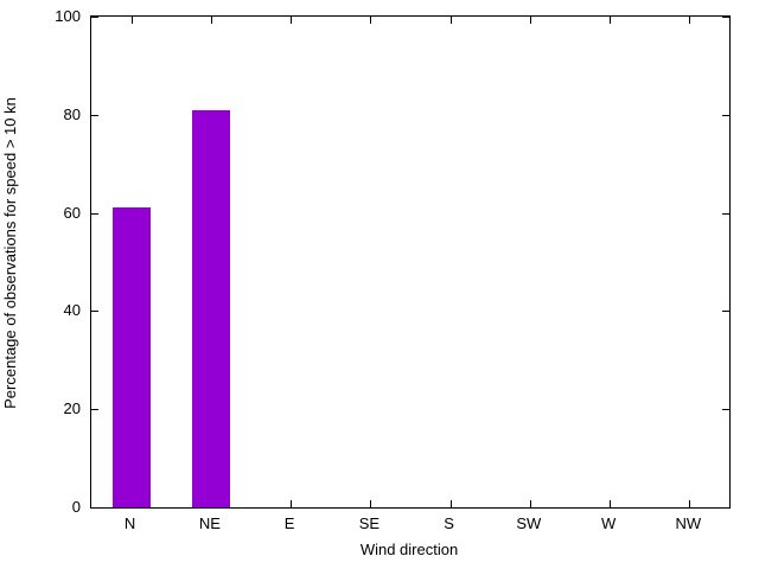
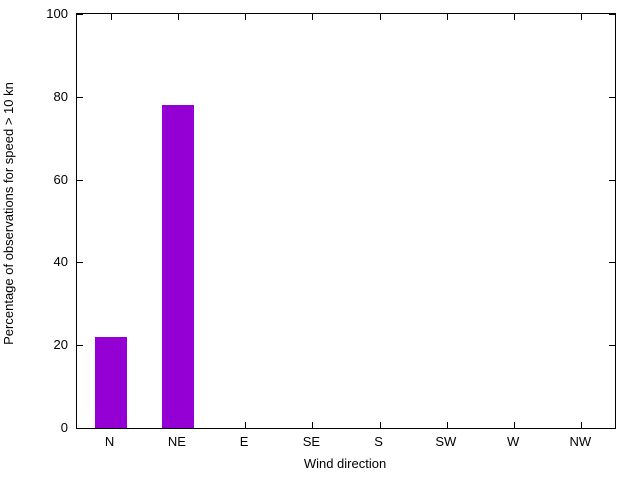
N: 61 -> 22
NE: 81 -> 78
